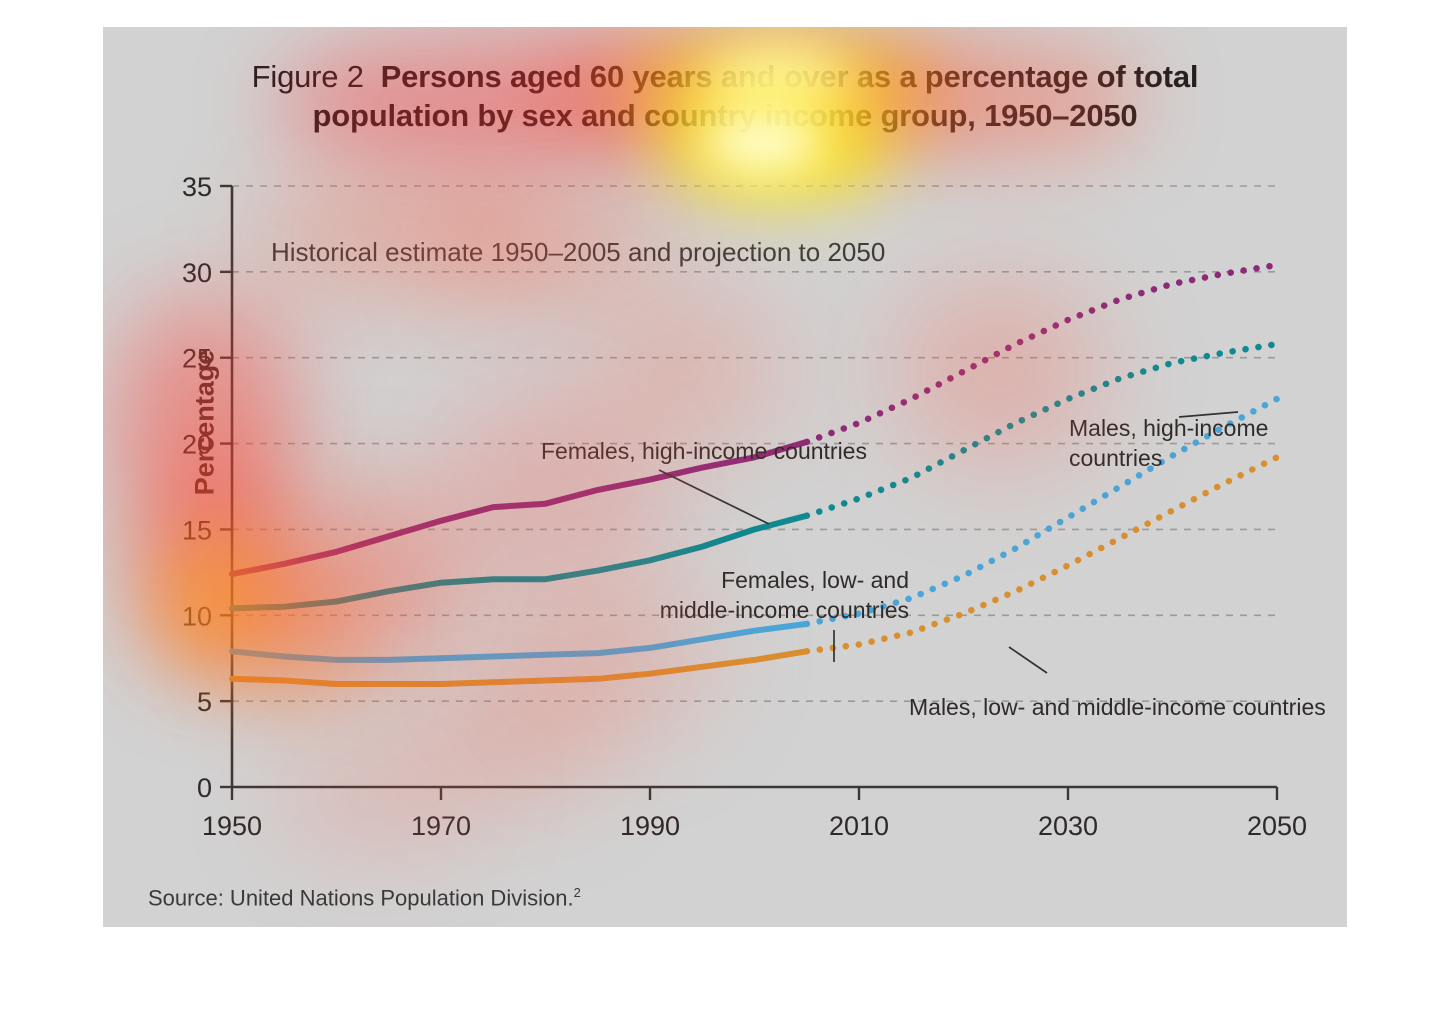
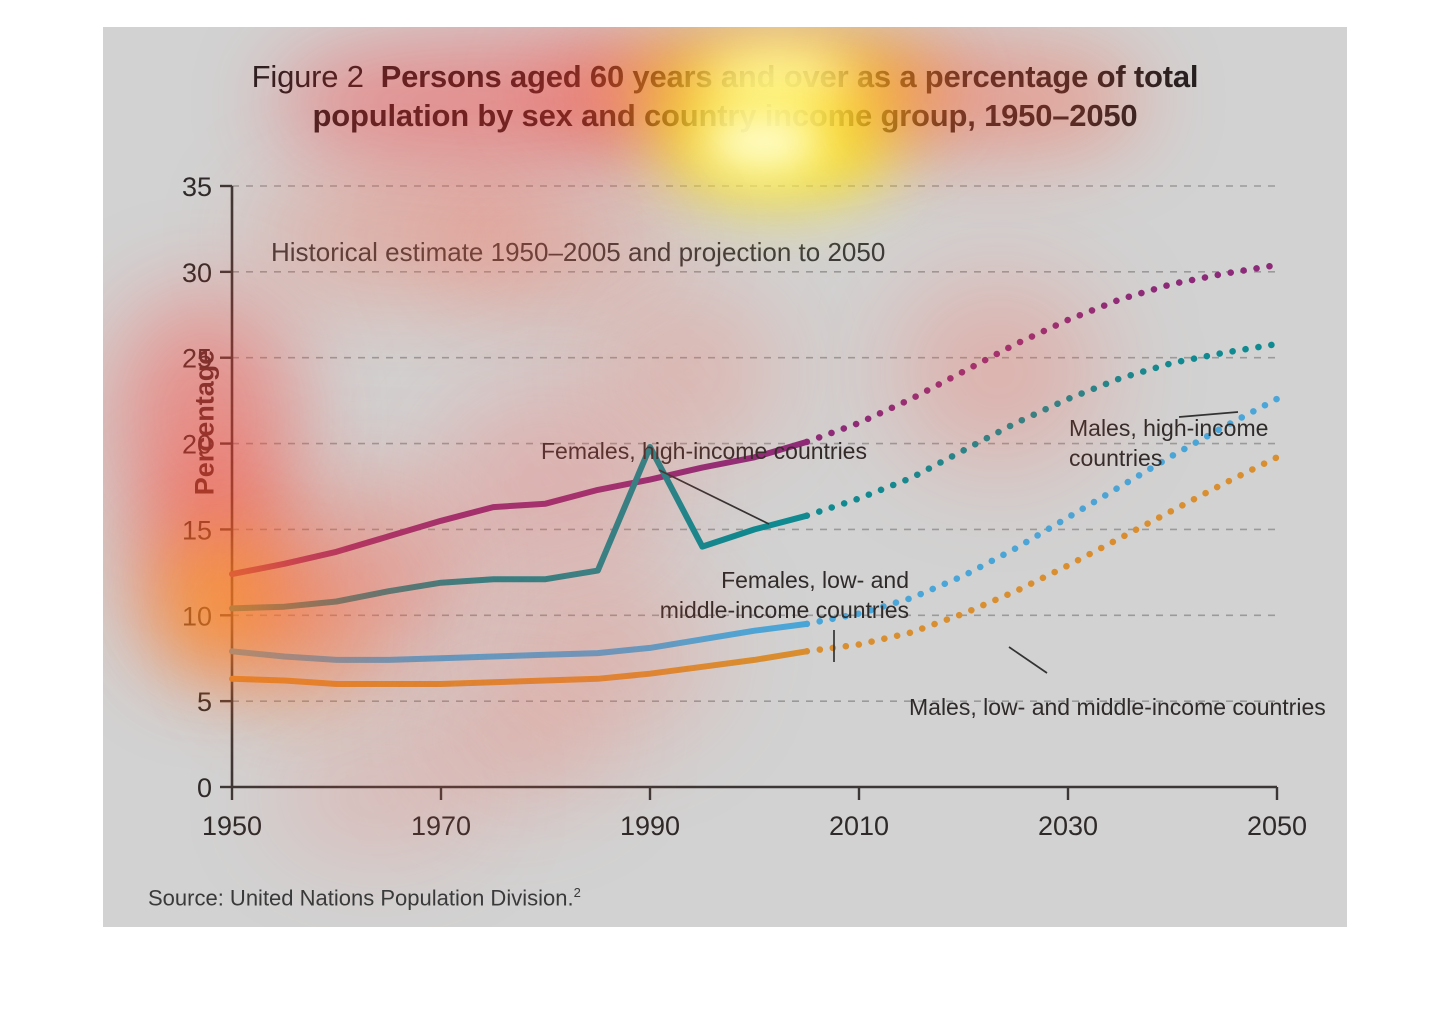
Males, high-income countries/1990: 13.2 -> 19.8
